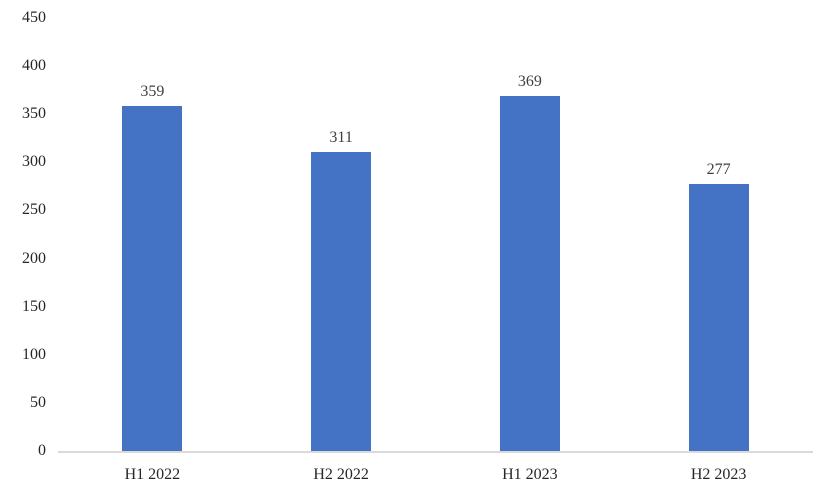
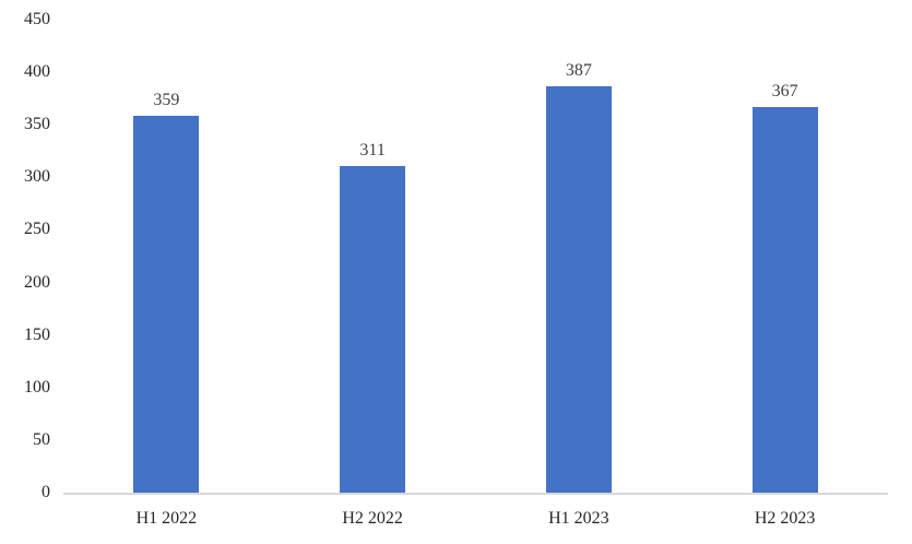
H1 2023: 369 -> 387
H2 2023: 277 -> 367
